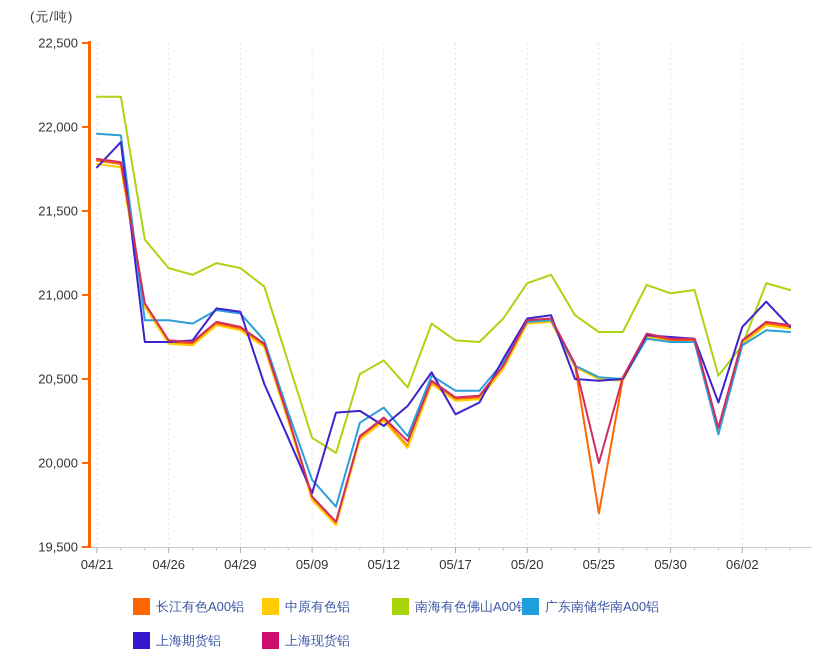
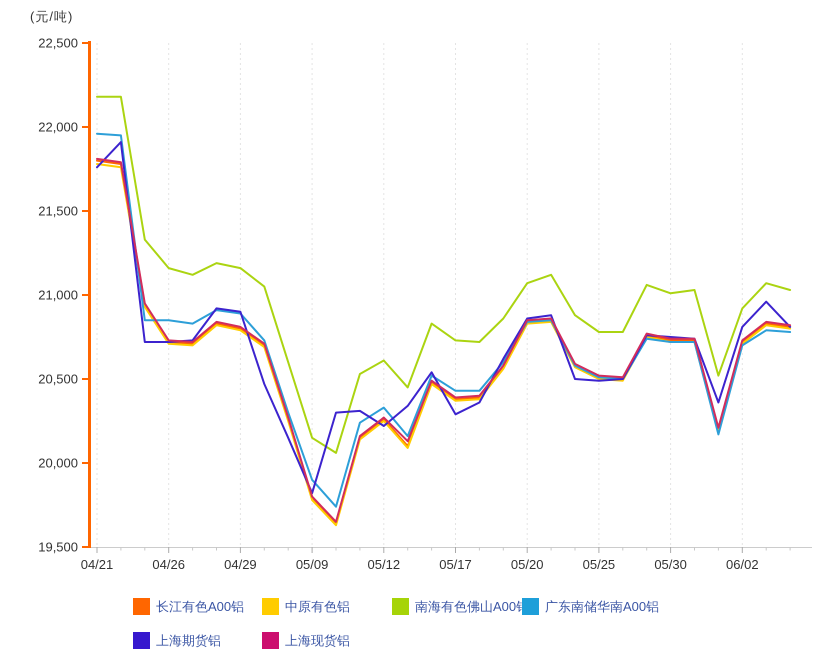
长江有色A00铝/05/25: 19700 -> 20510
上海现货铝/05/25: 20000 -> 20520
南海有色佛山A00铝/06/02: 20700 -> 20920
